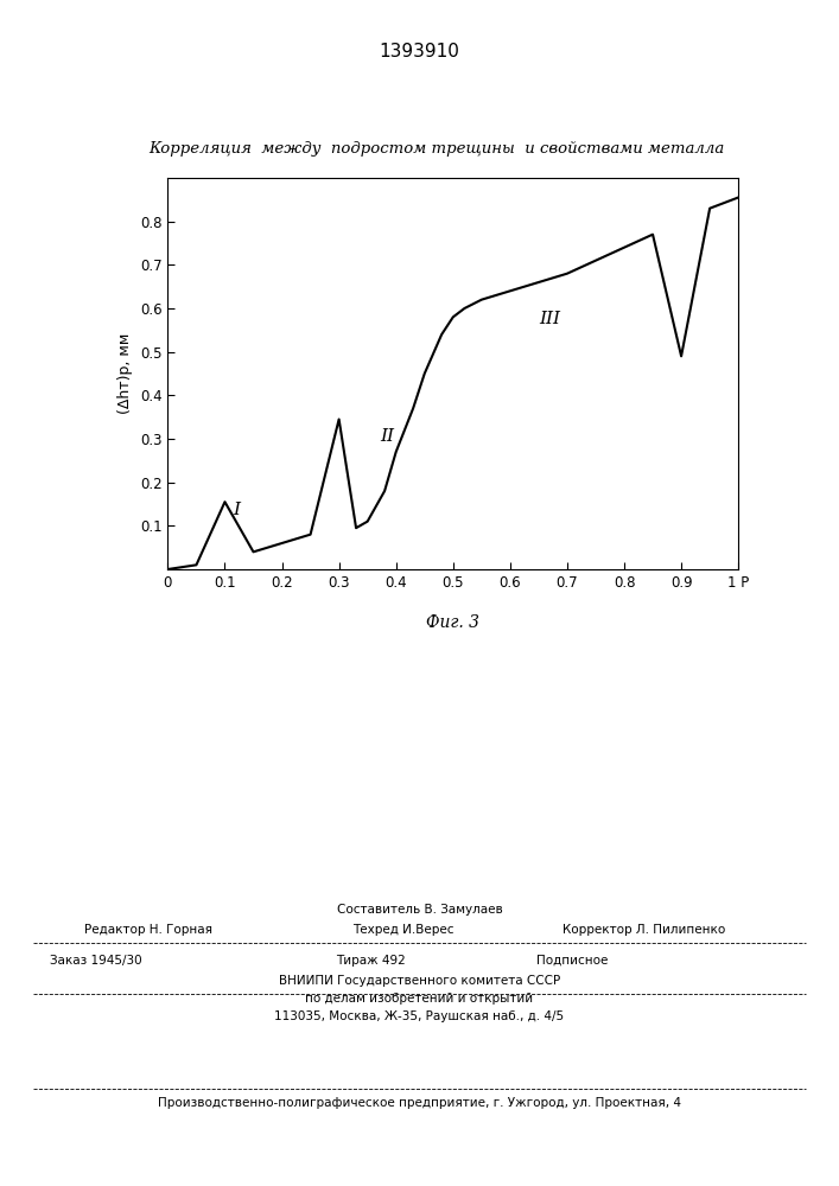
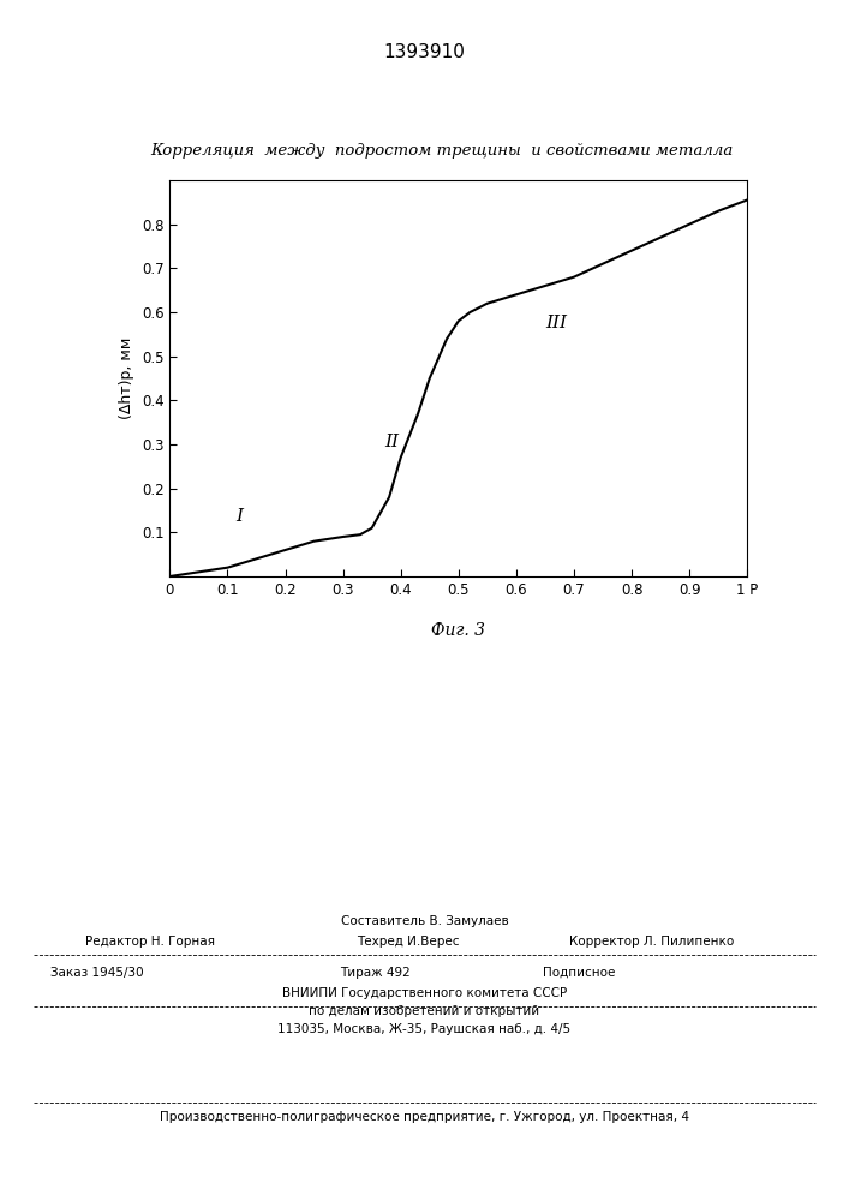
0.1: 0.155 -> 0.020
0.3: 0.345 -> 0.090
0.9: 0.490 -> 0.800
